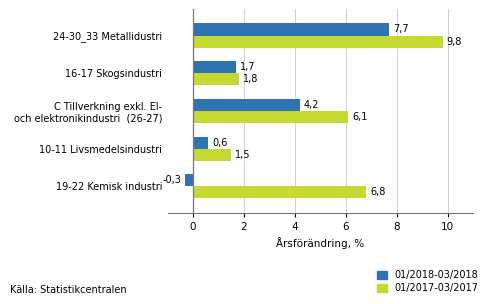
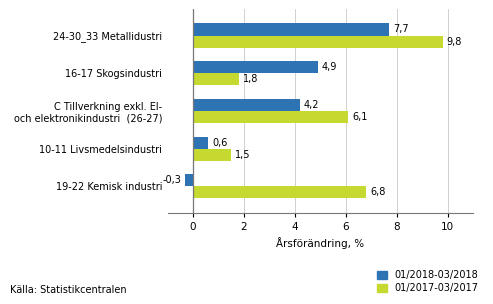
01/2018-03/2018/16-17 Skogsindustri: 1,7 -> 4,9
